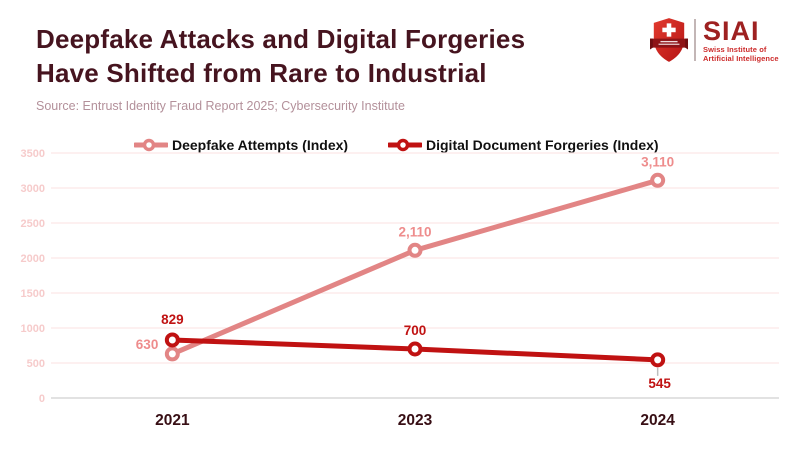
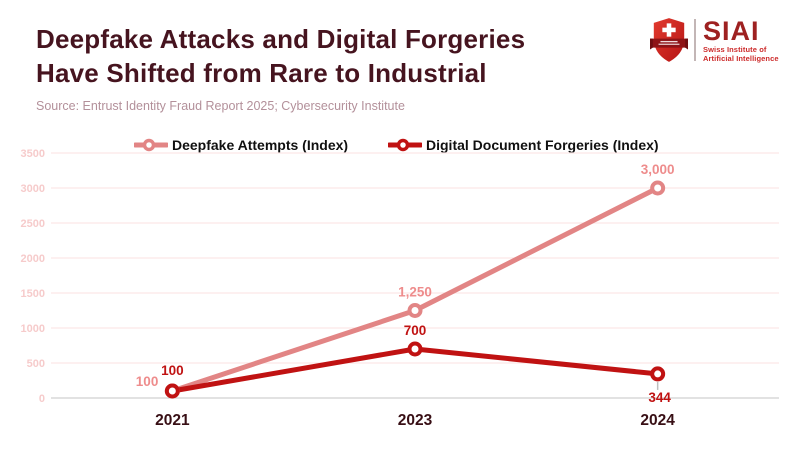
Deepfake Attempts (Index)/2021: 630 -> 100
Digital Document Forgeries (Index)/2021: 829 -> 100
Deepfake Attempts (Index)/2023: 2,110 -> 1,250
Deepfake Attempts (Index)/2024: 3,110 -> 3,000
Digital Document Forgeries (Index)/2024: 545 -> 344
